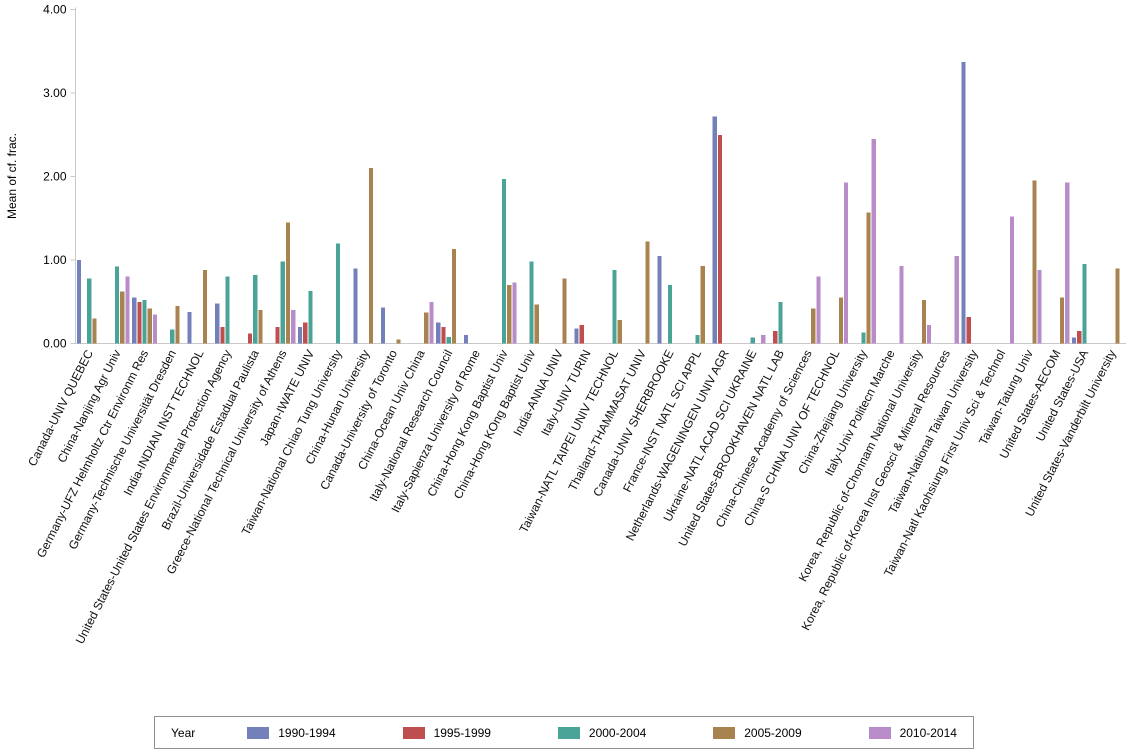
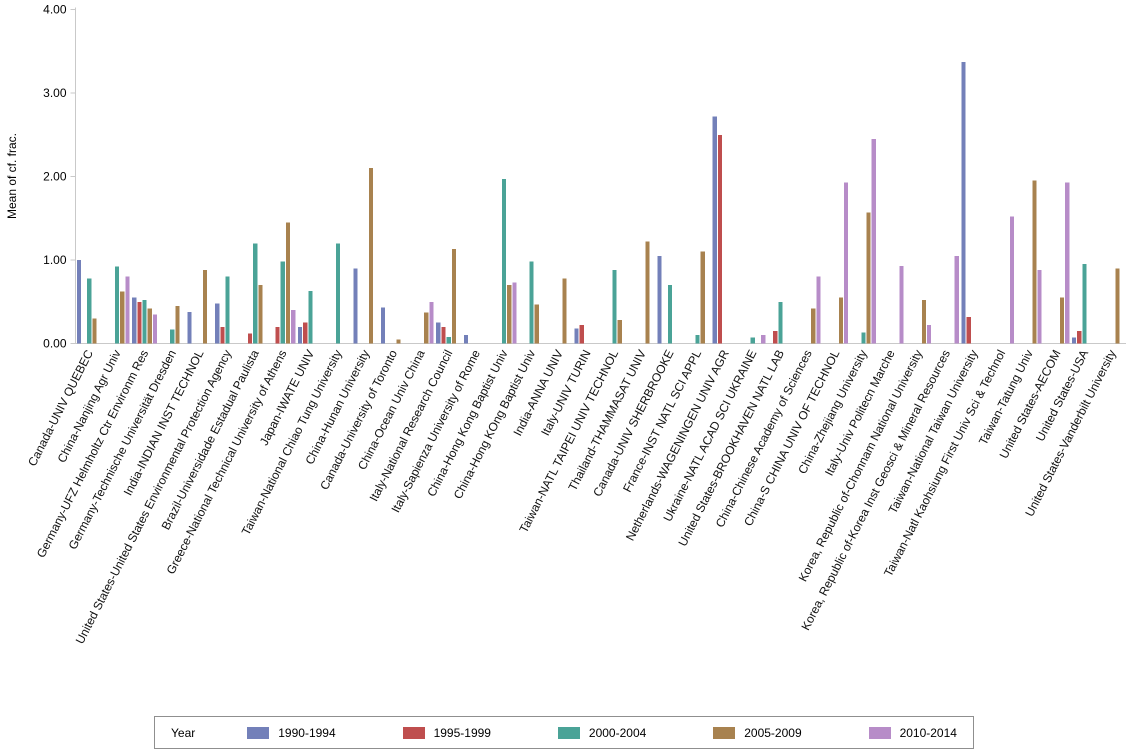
2000-2004/Brazil-Universidade Estadual Paulista: 0.8 -> 1.2
2005-2009/Brazil-Universidade Estadual Paulista: 0.4 -> 0.7
2005-2009/France-INST NATL SCI APPL: 0.9 -> 1.1
